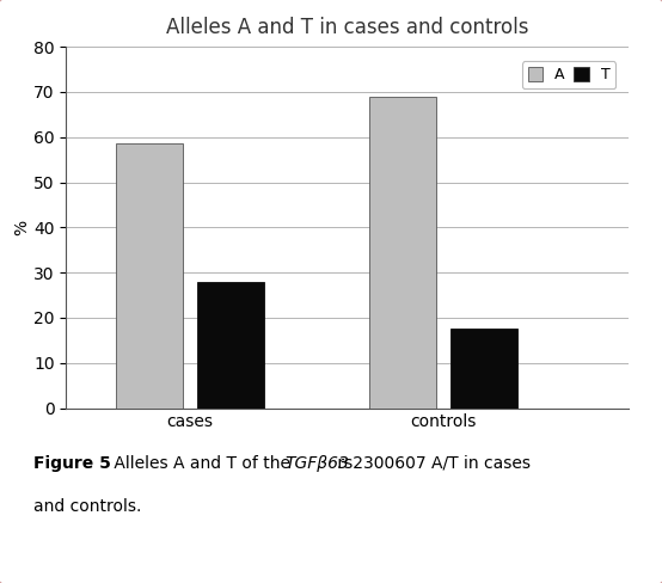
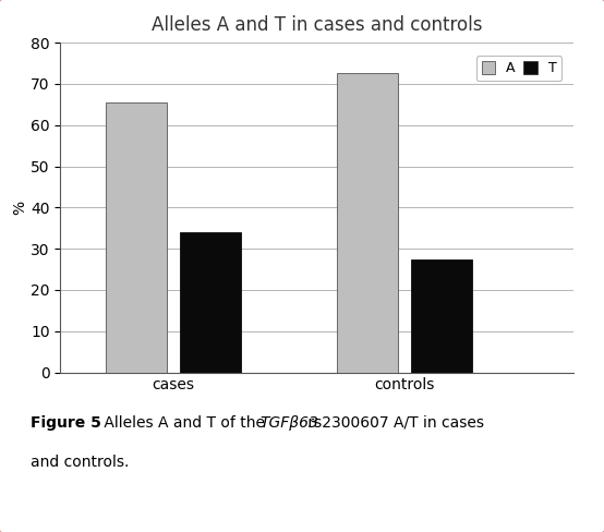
A/cases: 58.5 -> 65.5
T/cases: 28.0 -> 34.0
A/controls: 69.0 -> 72.5
T/controls: 17.5 -> 27.5
